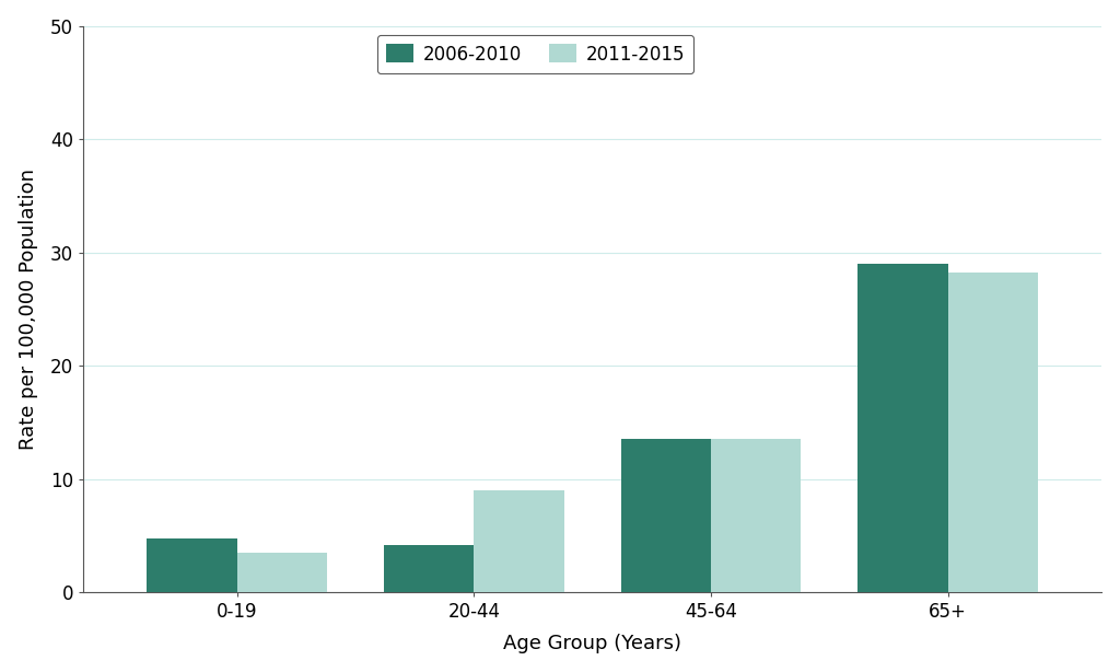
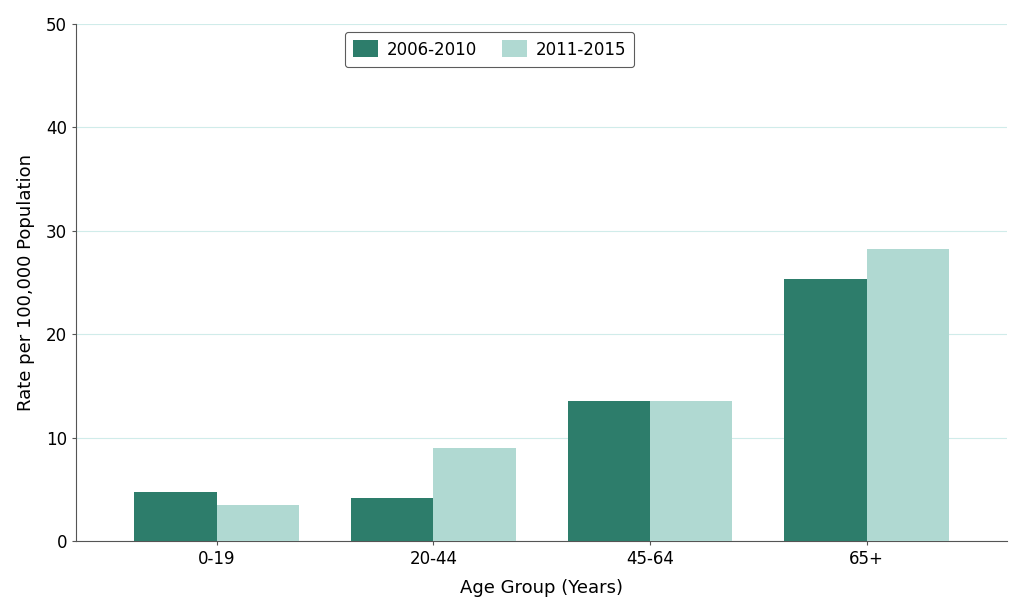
2006-2010/65+: 29.0 -> 25.3
